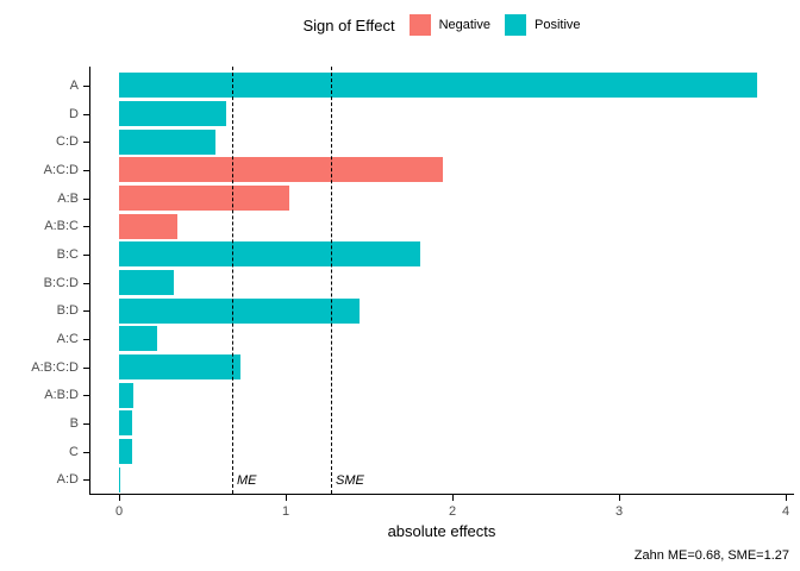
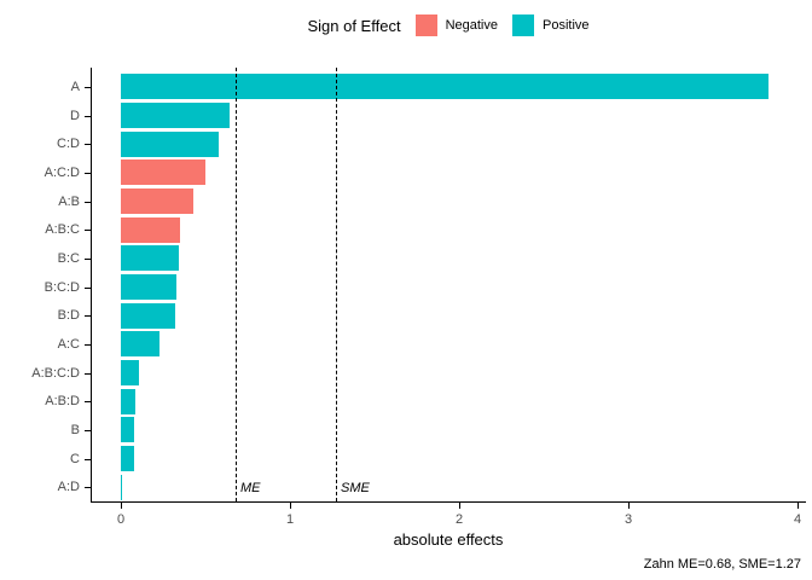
A:C:D: 1.94 -> 0.50
A:B: 1.02 -> 0.43
B:C: 1.81 -> 0.34
B:D: 1.44 -> 0.32
A:B:C:D: 0.73 -> 0.11
